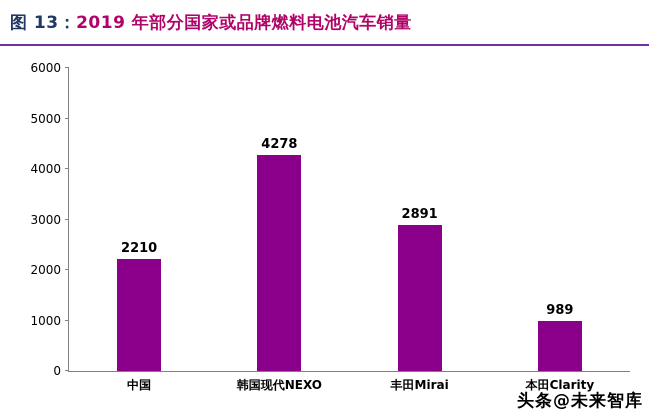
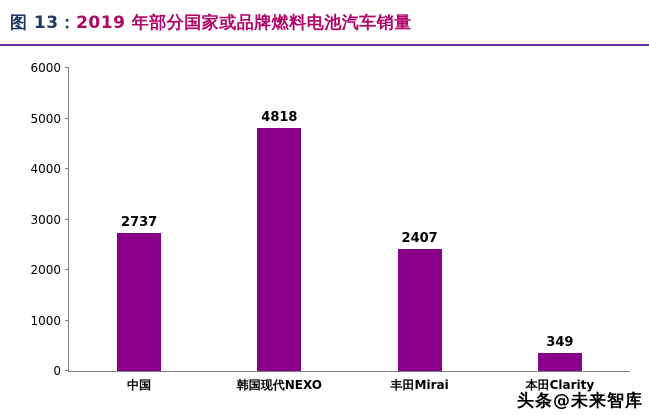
中国: 2210 -> 2737
韩国现代NEXO: 4278 -> 4818
丰田Mirai: 2891 -> 2407
本田Clarity: 989 -> 349
